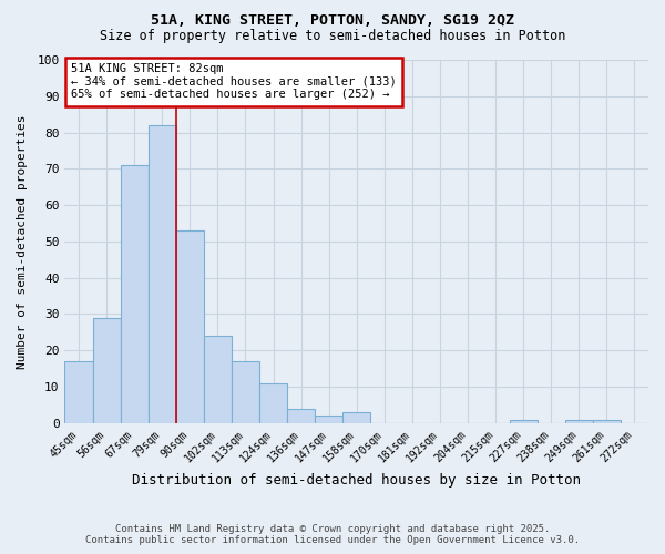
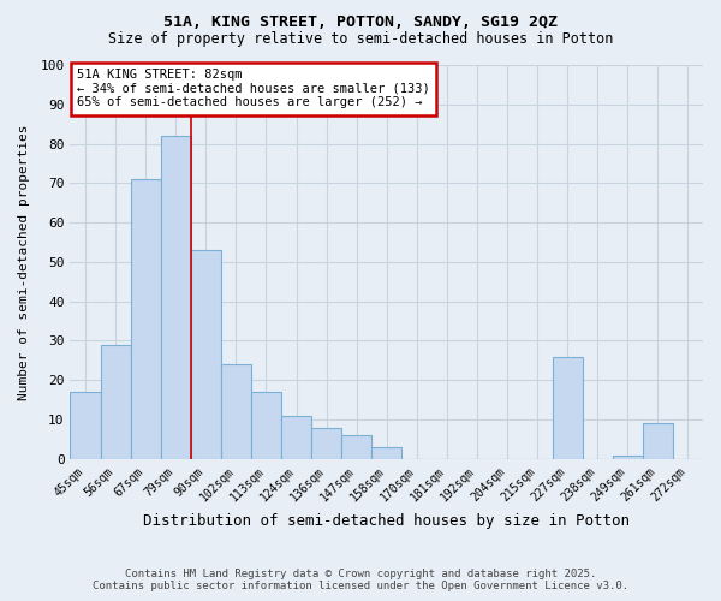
136sqm: 4 -> 8
147sqm: 2 -> 6
227sqm: 1 -> 26
261sqm: 1 -> 9
